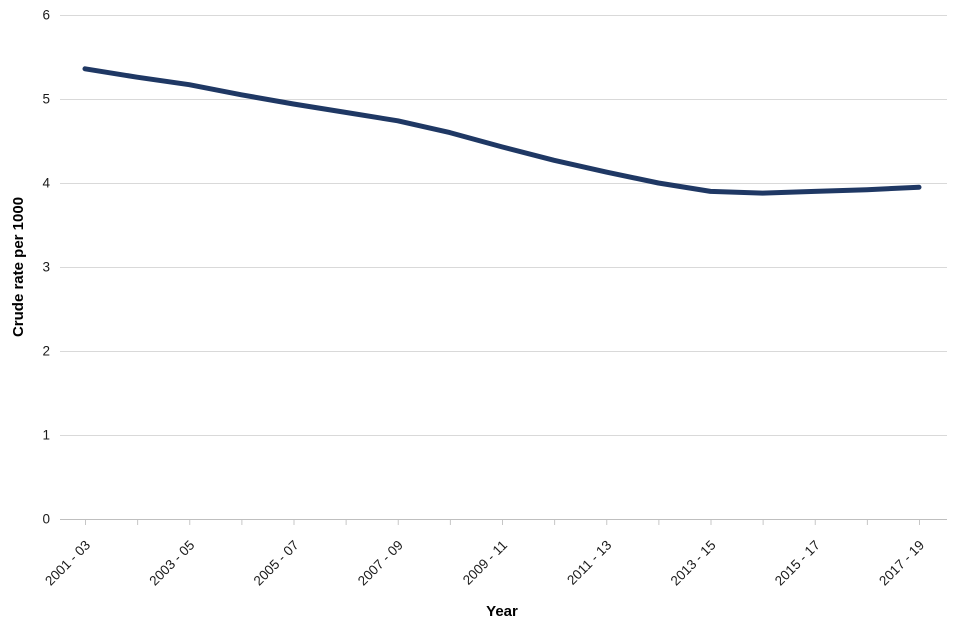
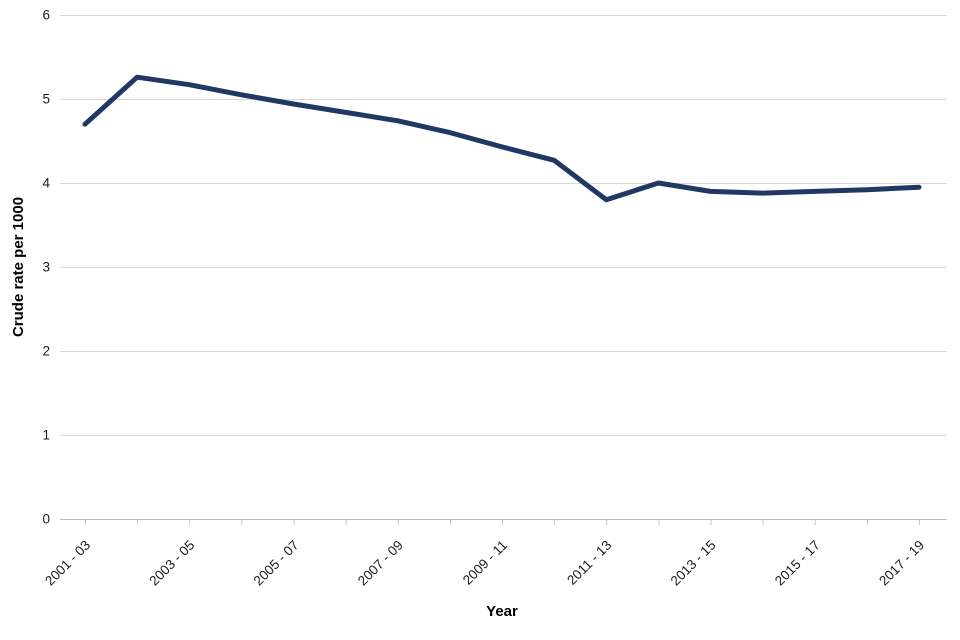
2001 - 03: 5.4 -> 4.7
2011 - 13: 4.1 -> 3.8
